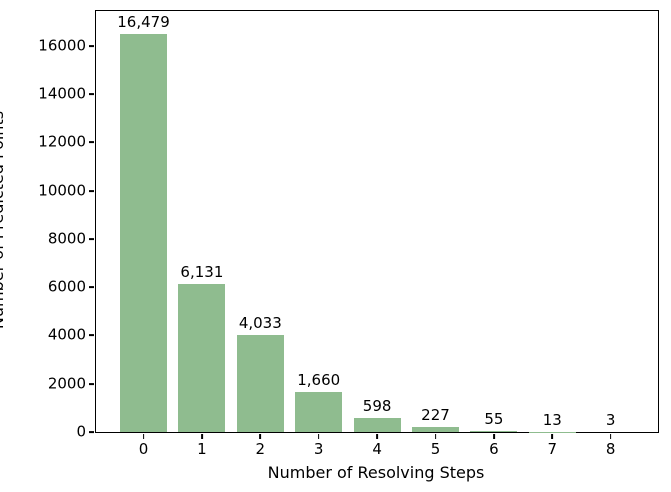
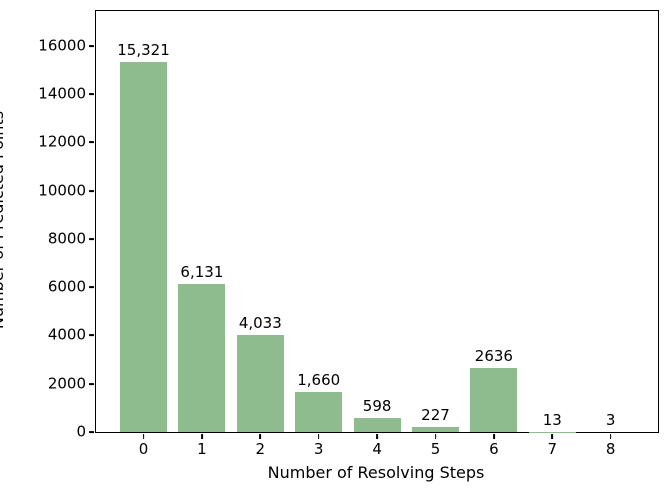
0: 16,479 -> 15,321
6: 55 -> 2636
